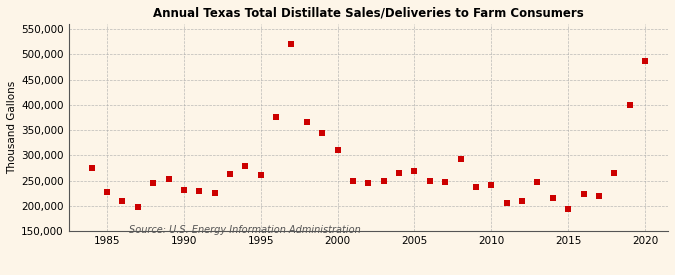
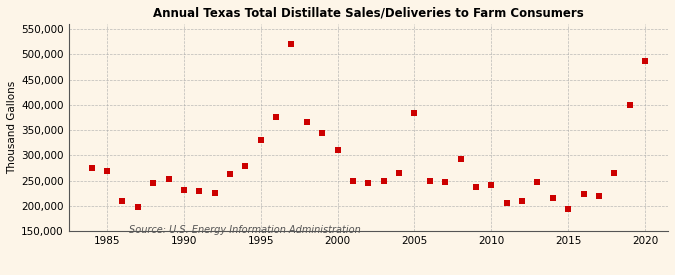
1985: 228,000 -> 270,000
1995: 262,000 -> 330,000
2005: 270,000 -> 384,000
